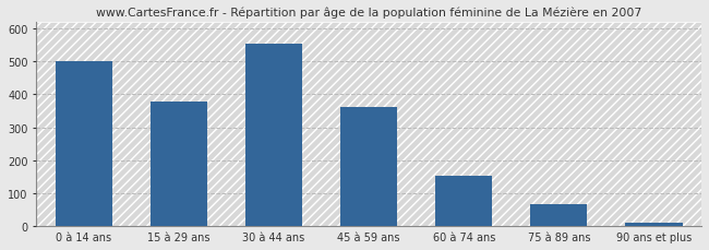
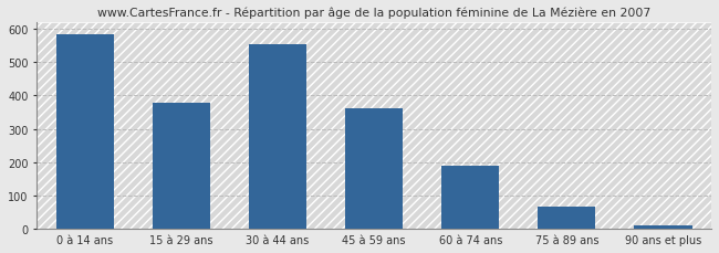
0 à 14 ans: 502 -> 585
60 à 74 ans: 152 -> 190
